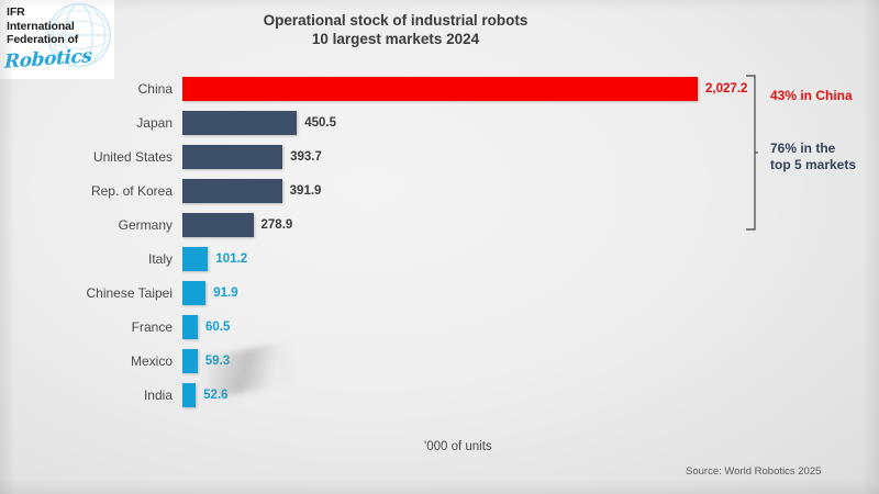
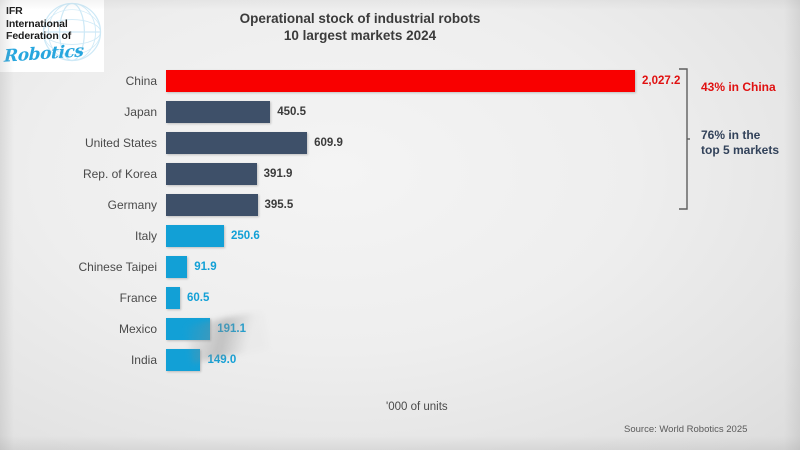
United States: 393.7 -> 609.9
Germany: 278.9 -> 395.5
Italy: 101.2 -> 250.6
Mexico: 59.3 -> 191.1
India: 52.6 -> 149.0
